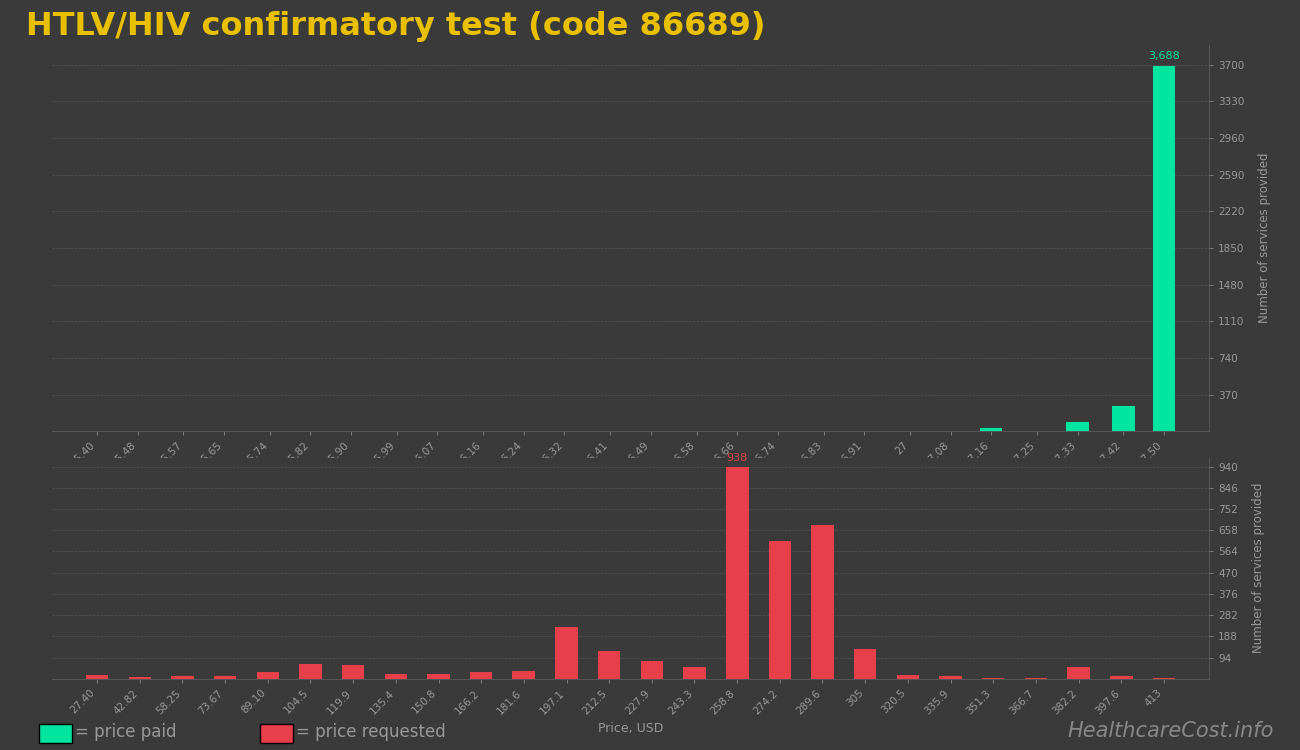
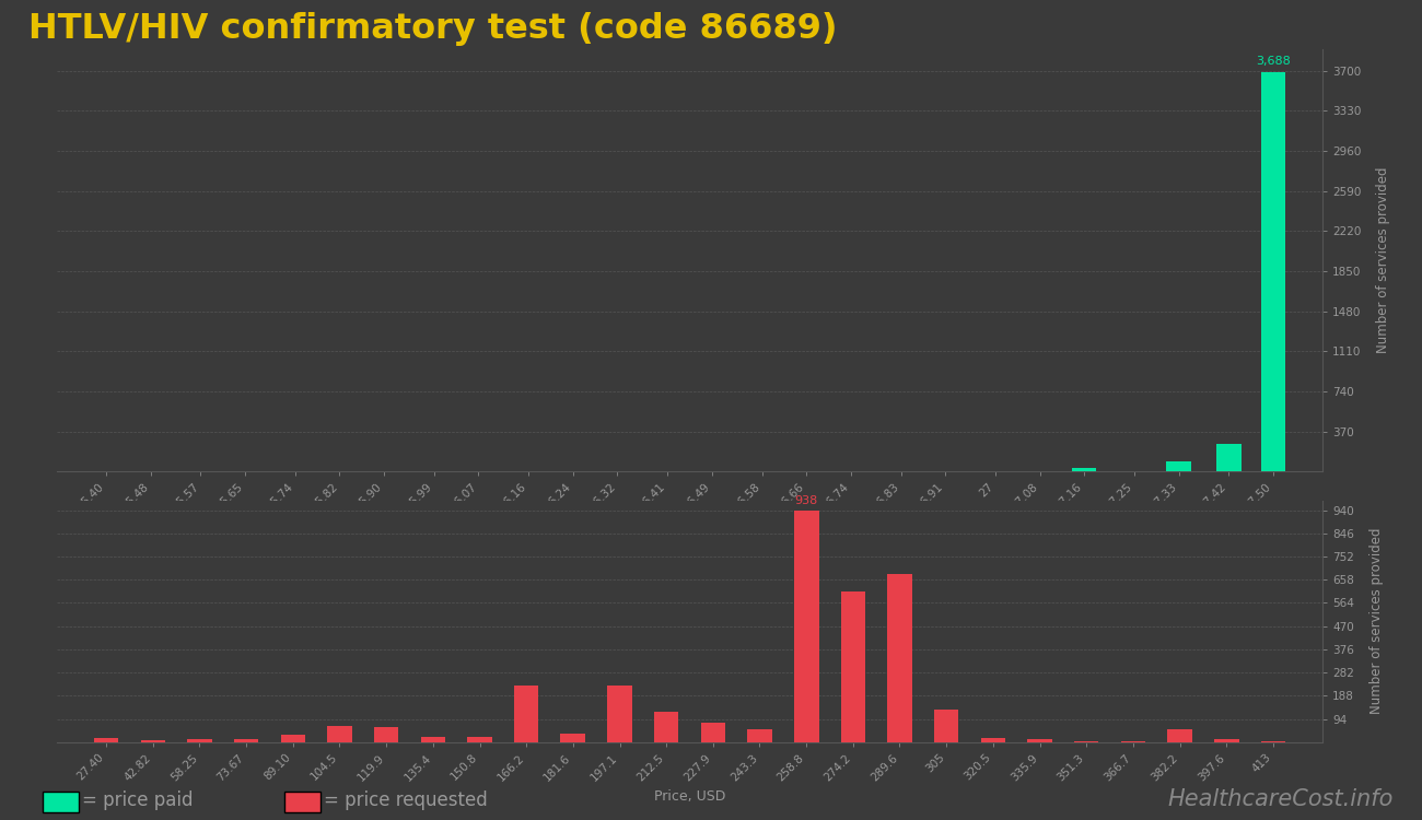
166.2: 28 -> 230
